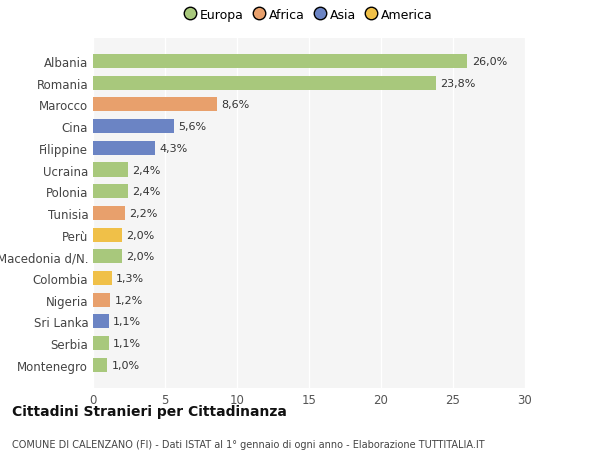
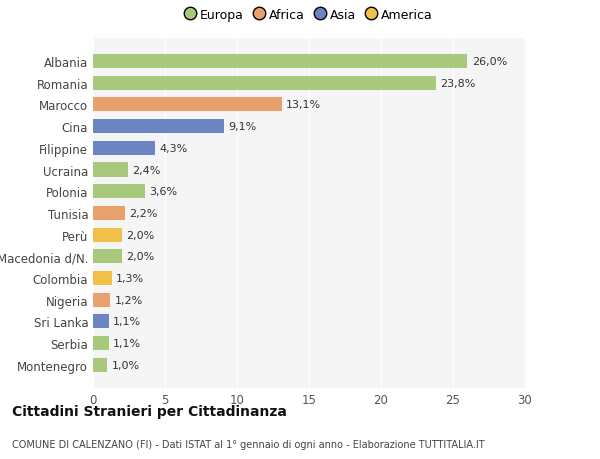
Marocco: 8,6% -> 13,1%
Cina: 5,6% -> 9,1%
Polonia: 2,4% -> 3,6%
